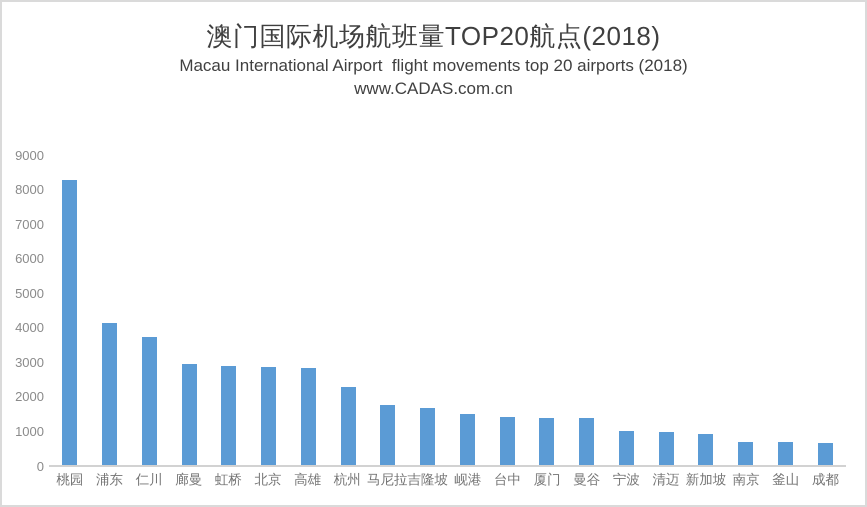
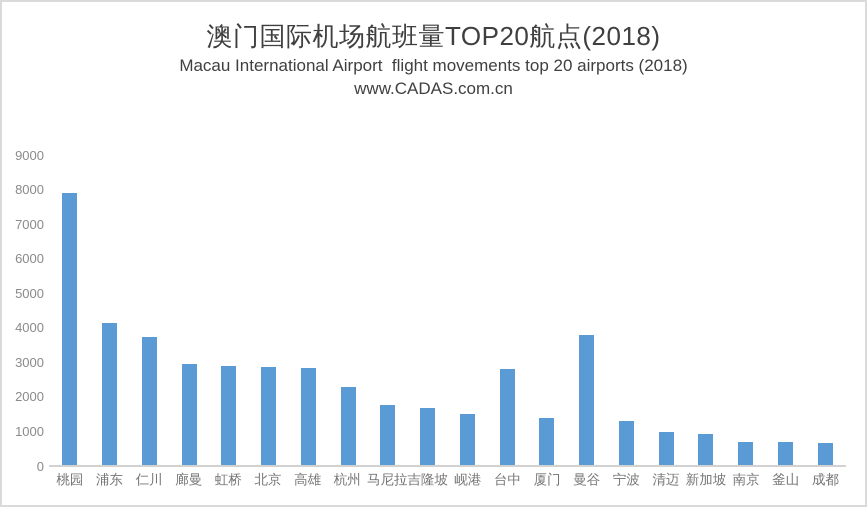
桃园: 8300 -> 7900
台中: 1400 -> 2800
曼谷: 1400 -> 3800
宁波: 1000 -> 1300
